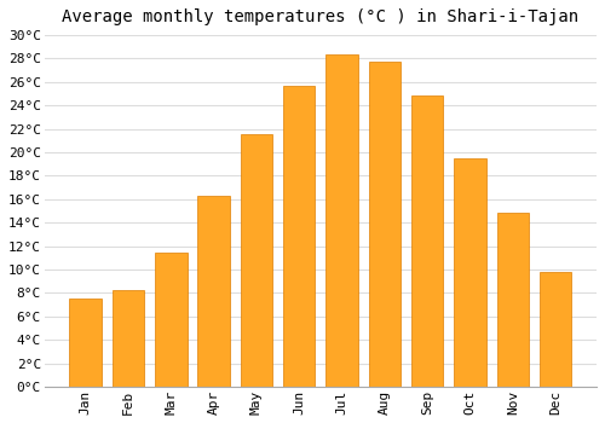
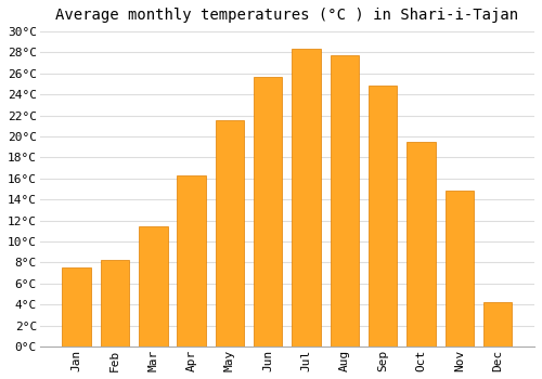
Dec: 9.8°C -> 4.2°C
